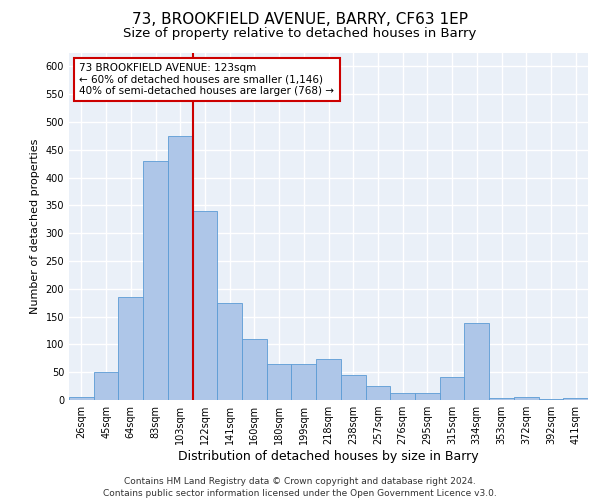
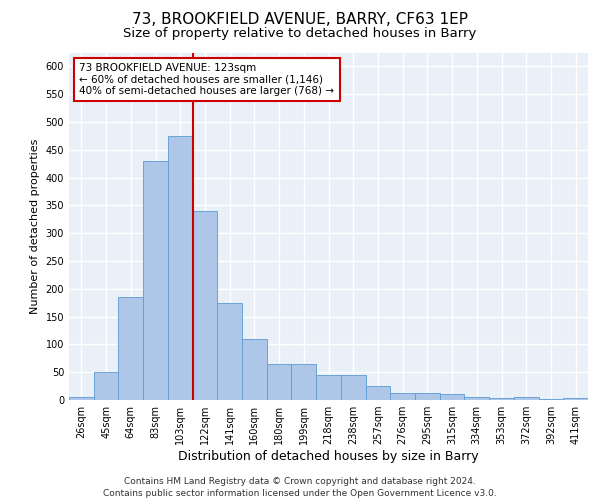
218sqm: 74 -> 45
315sqm: 42 -> 10
334sqm: 138 -> 5
